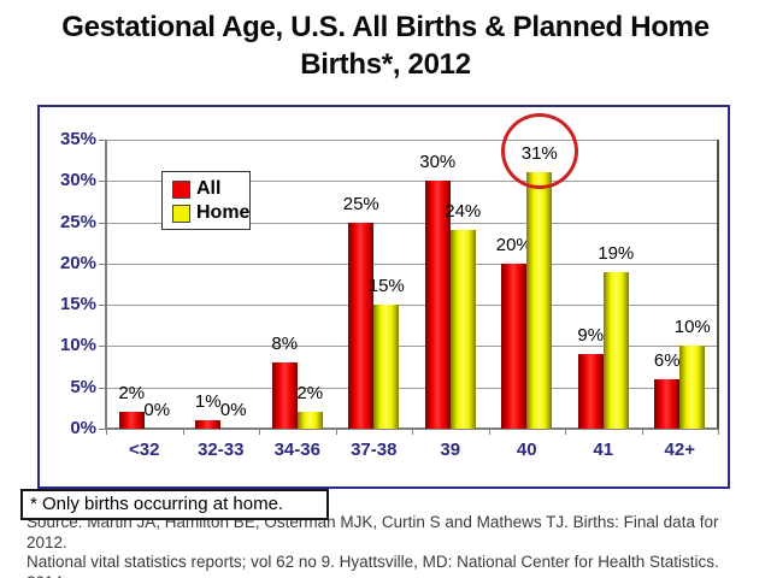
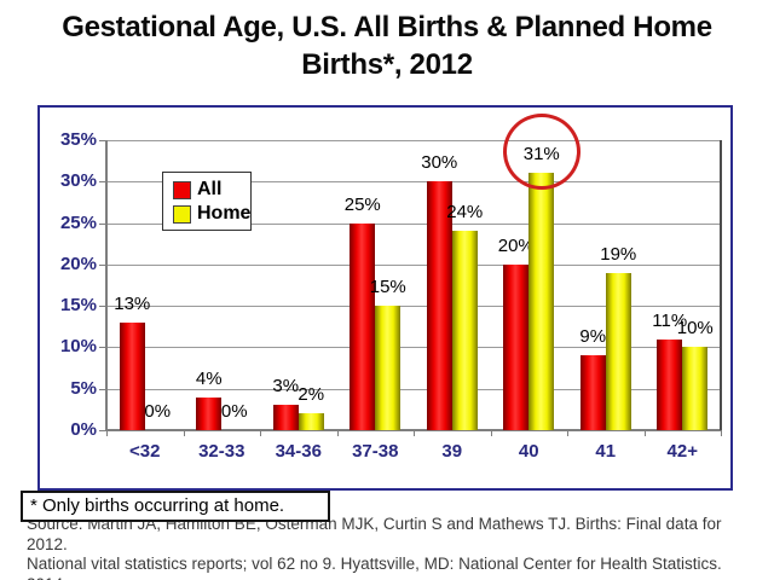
All/<32: 2% -> 13%
All/32-33: 1% -> 4%
All/34-36: 8% -> 3%
All/42+: 6% -> 11%
